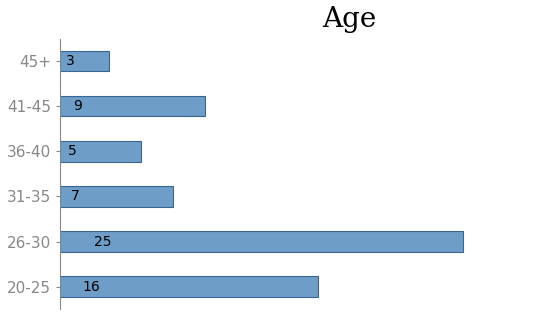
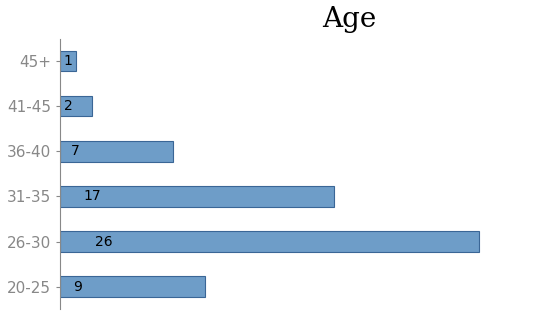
45+: 3 -> 1
41-45: 9 -> 2
36-40: 5 -> 7
31-35: 7 -> 17
26-30: 25 -> 26
20-25: 16 -> 9
